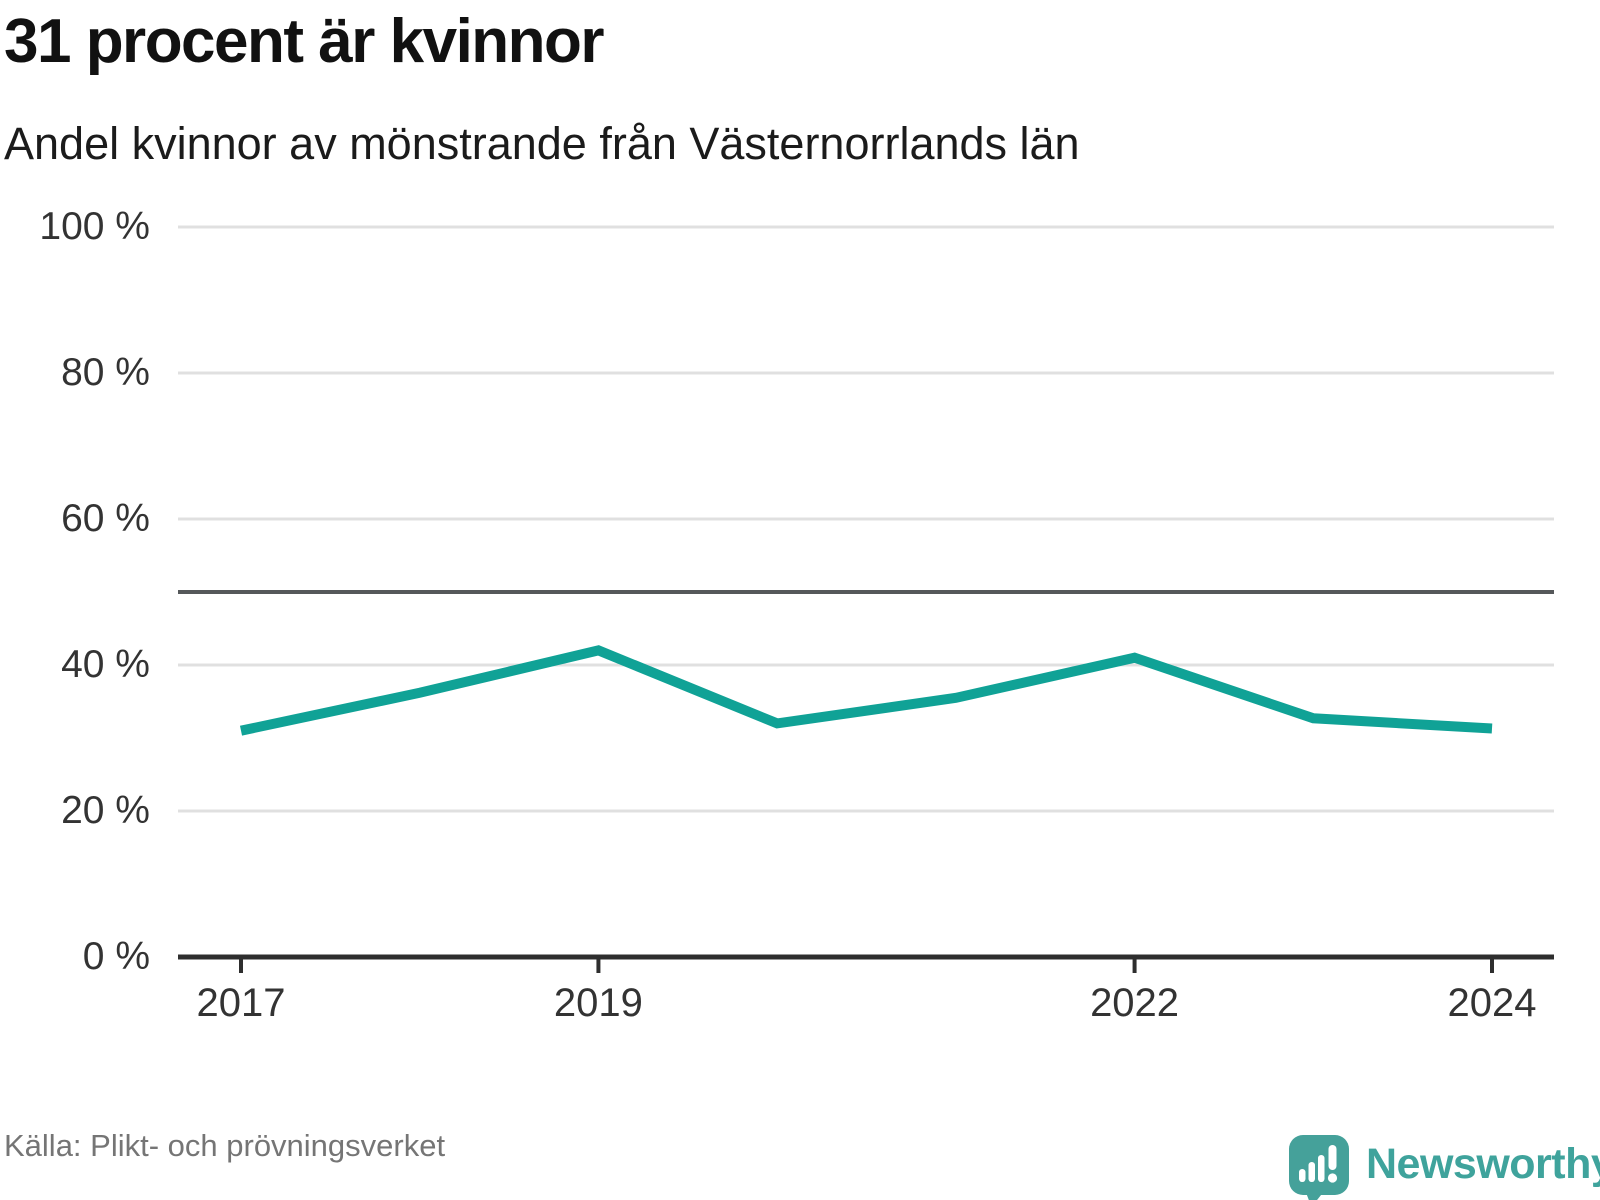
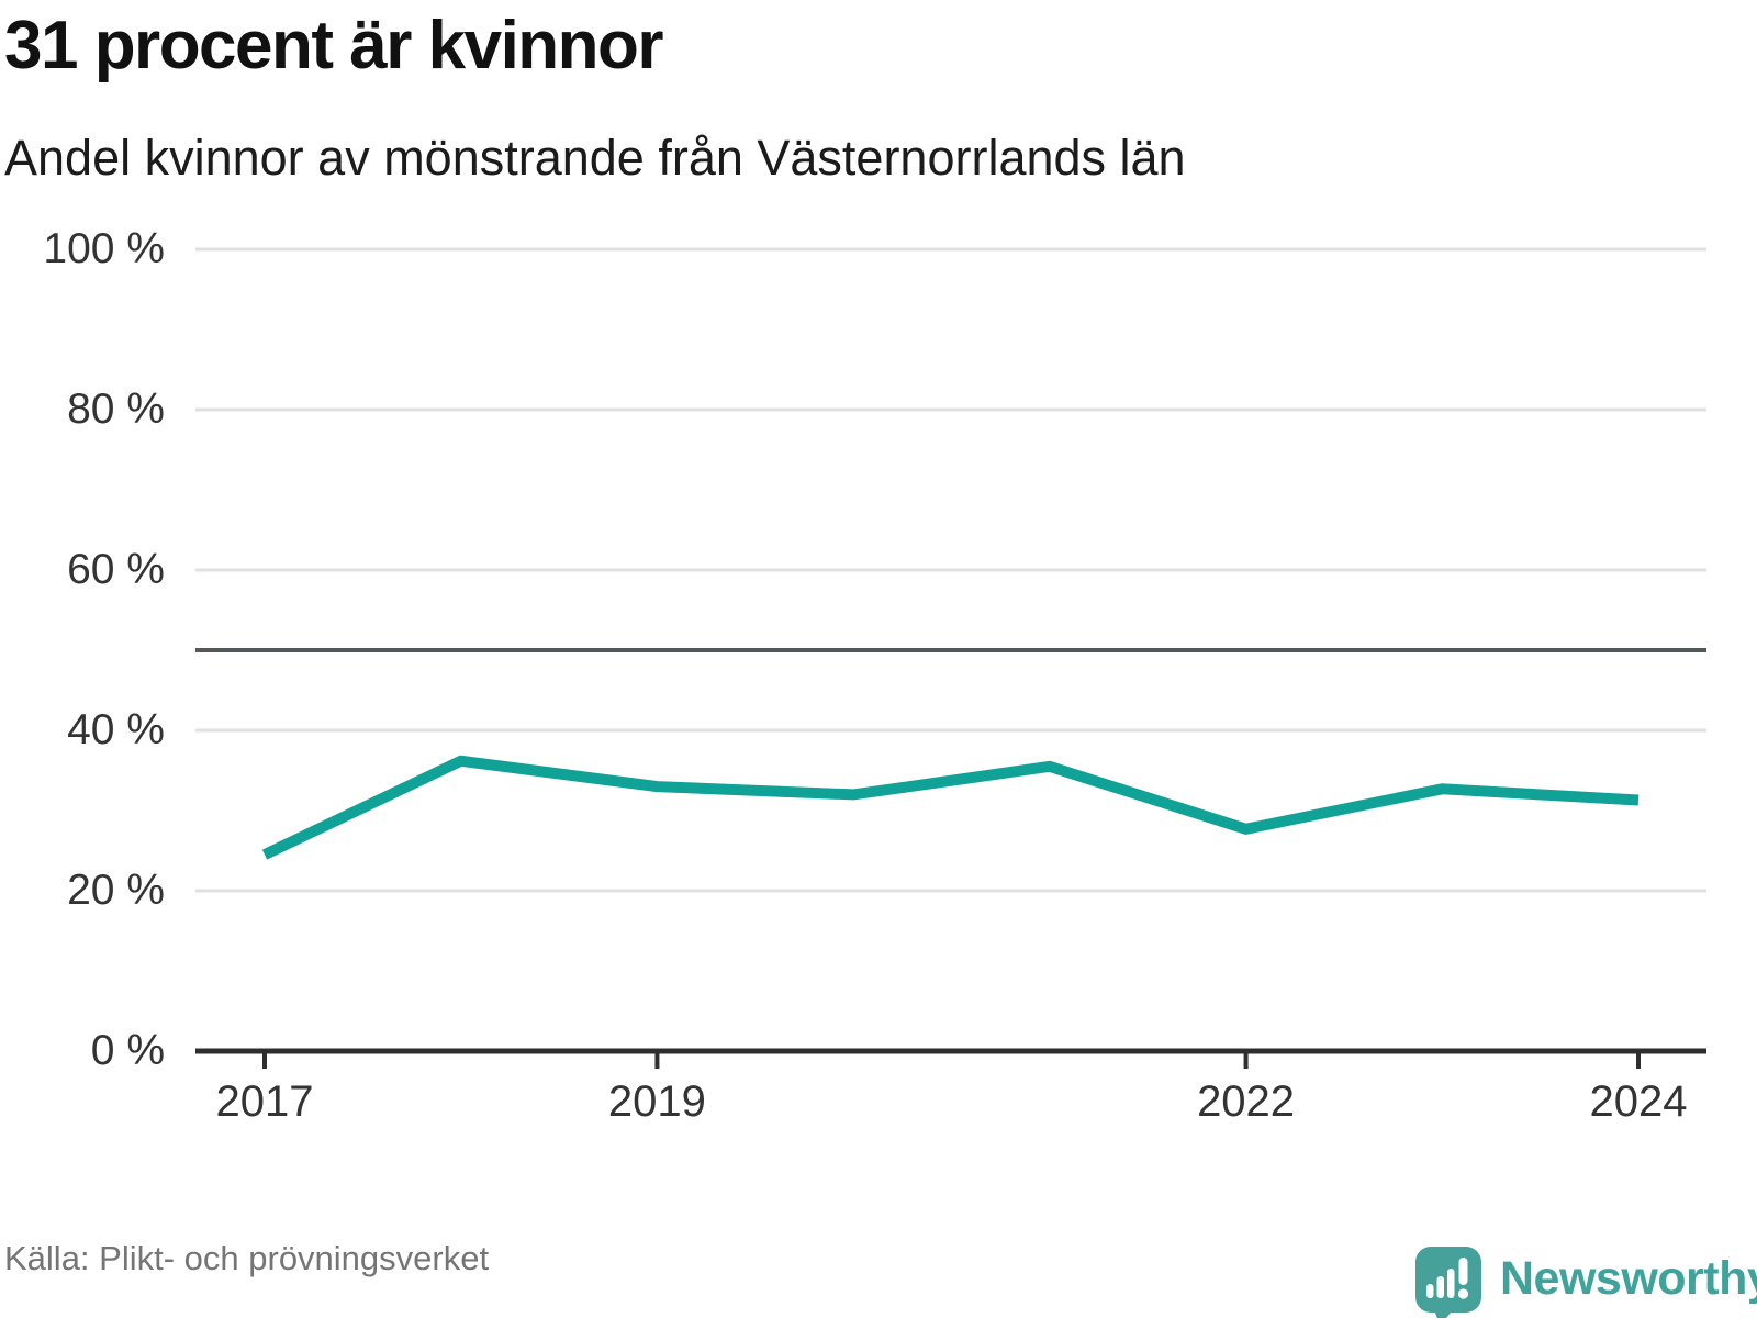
2017: 31% -> 24%
2019: 42% -> 33%
2022: 41% -> 28%
